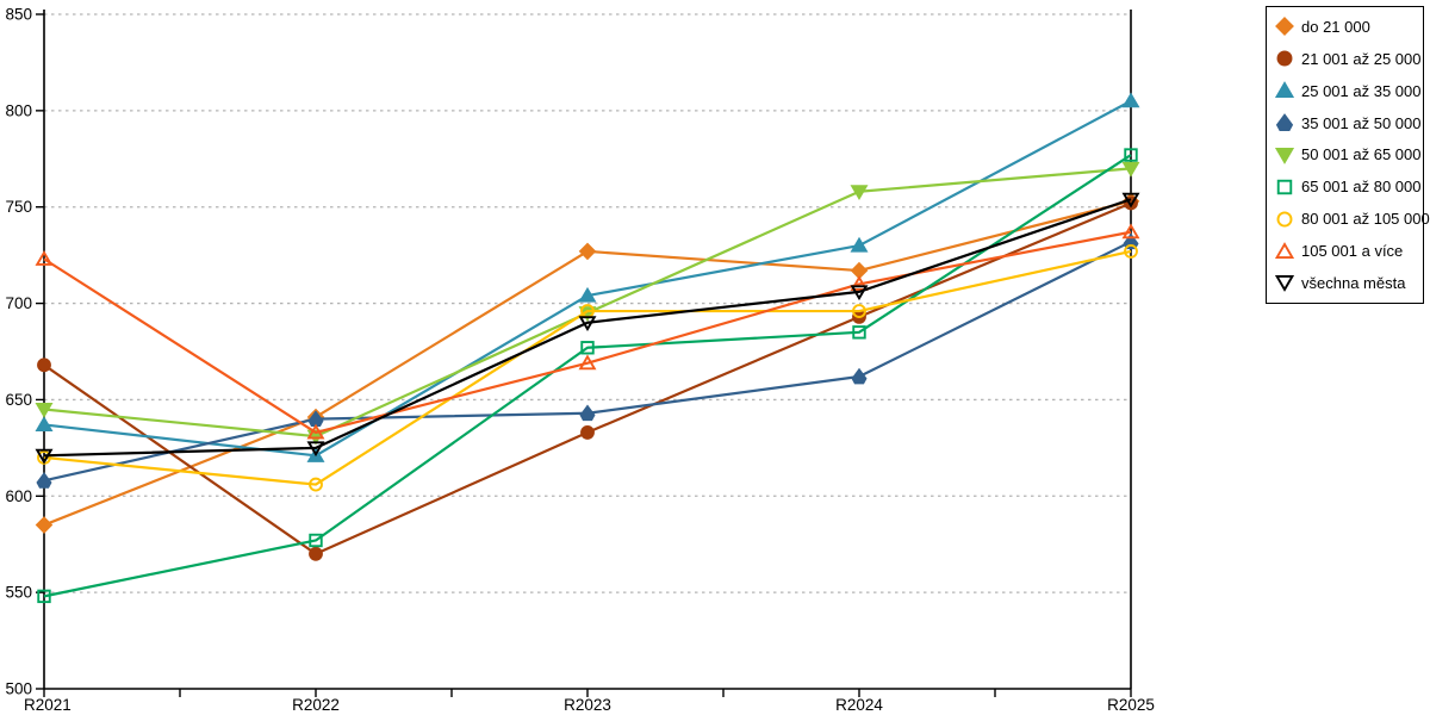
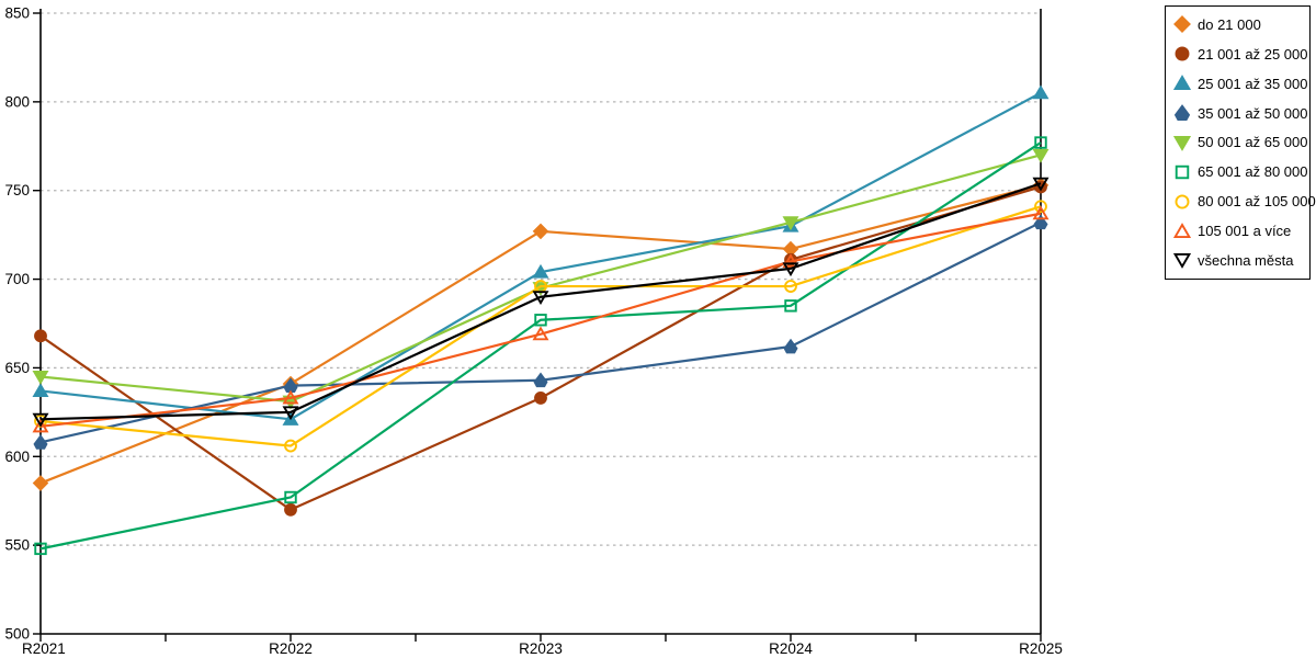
105 001 a více/R2021: 723 -> 617
21 001 až 25 000/R2024: 693 -> 711
50 001 až 65 000/R2024: 758 -> 732
80 001 až 105 000/R2025: 727 -> 741
